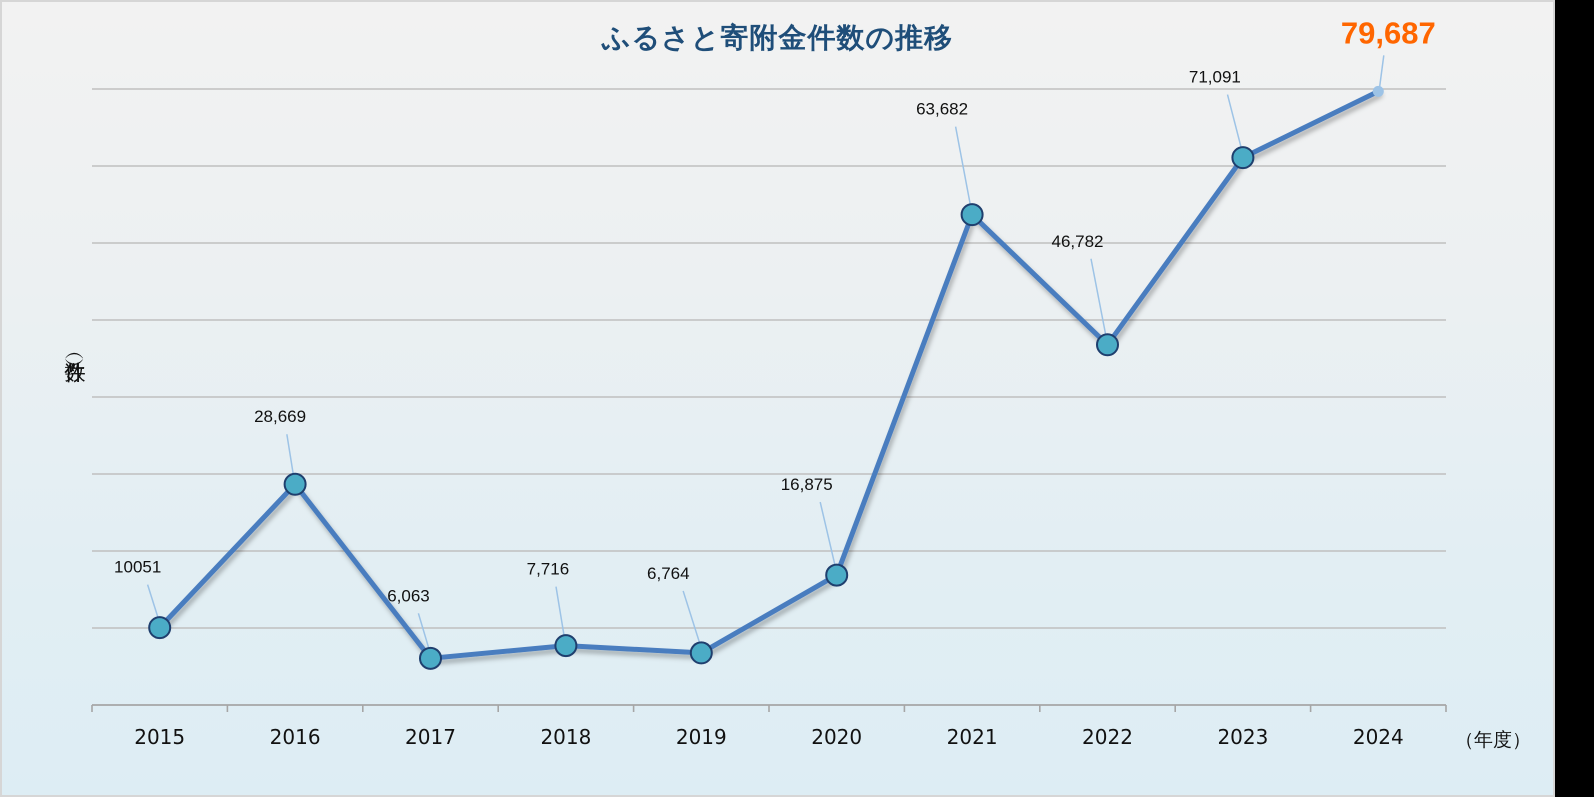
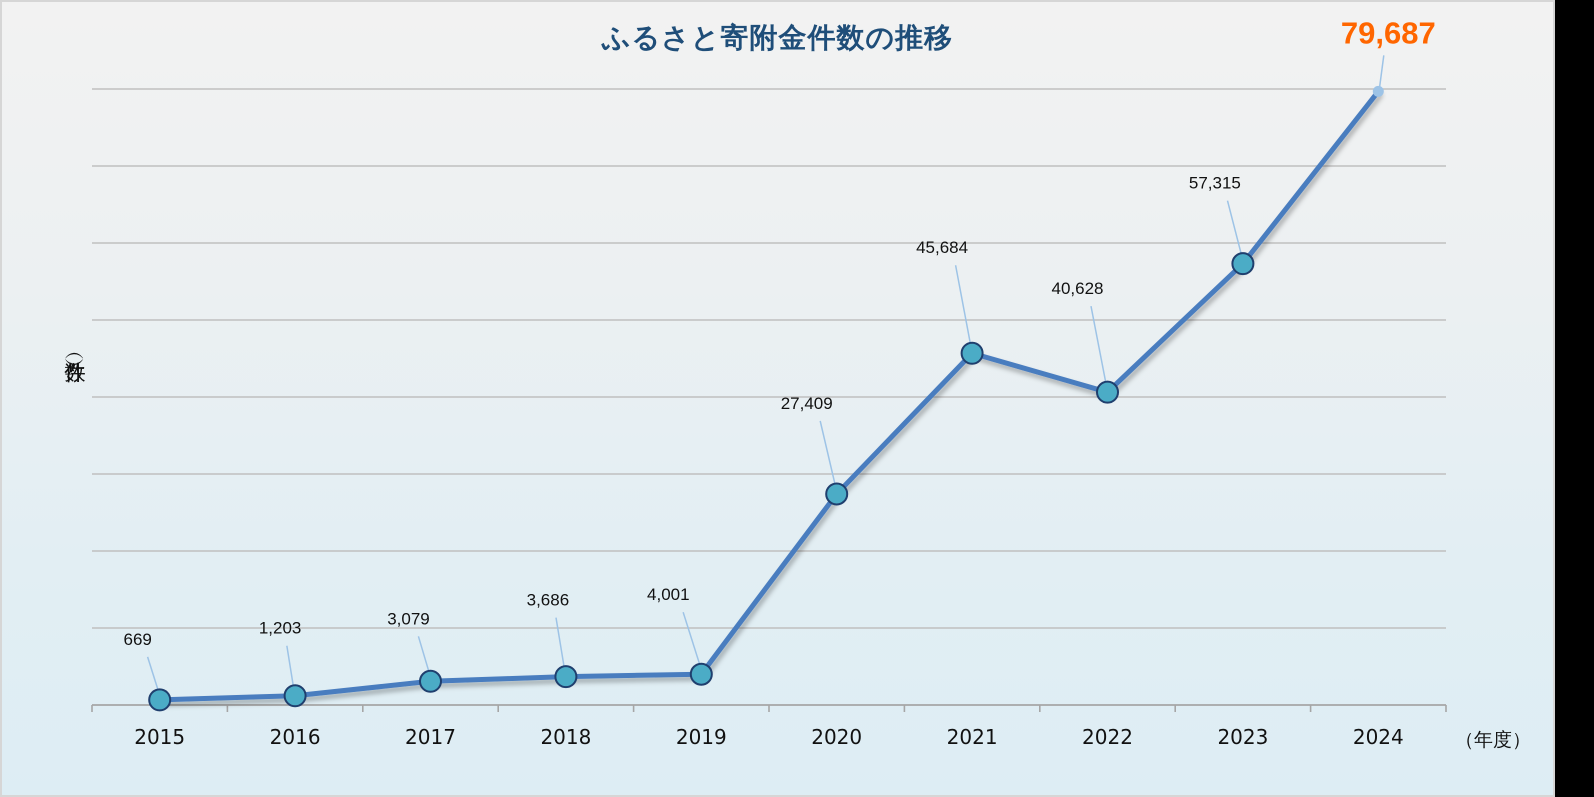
2015: 10051 -> 669
2016: 28,669 -> 1,203
2017: 6,063 -> 3,079
2018: 7,716 -> 3,686
2019: 6,764 -> 4,001
2020: 16,875 -> 27,409
2021: 63,682 -> 45,684
2022: 46,782 -> 40,628
2023: 71,091 -> 57,315
